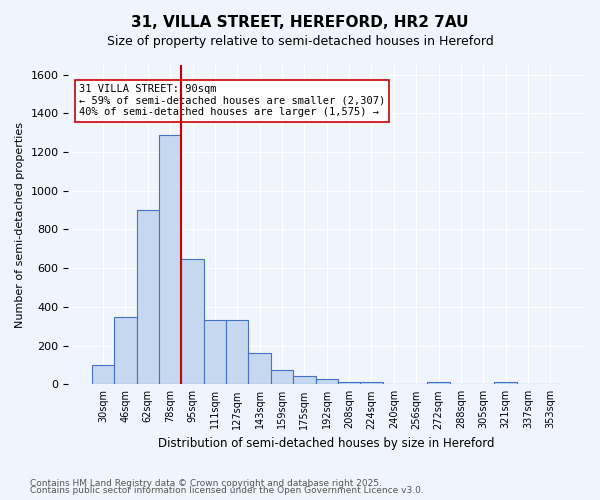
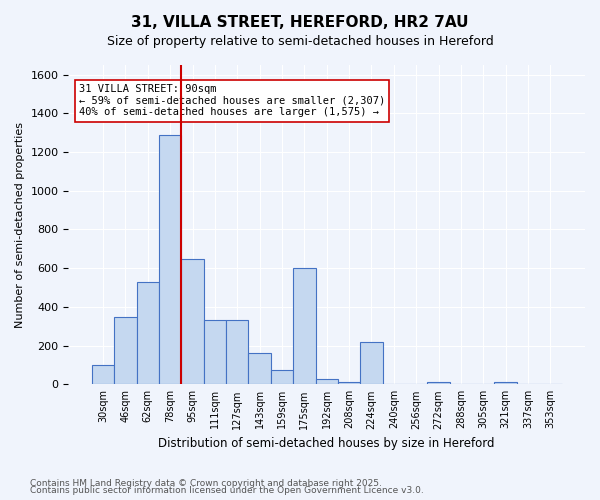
62sqm: 900 -> 530
175sqm: 40 -> 600
224sqm: 10 -> 220
